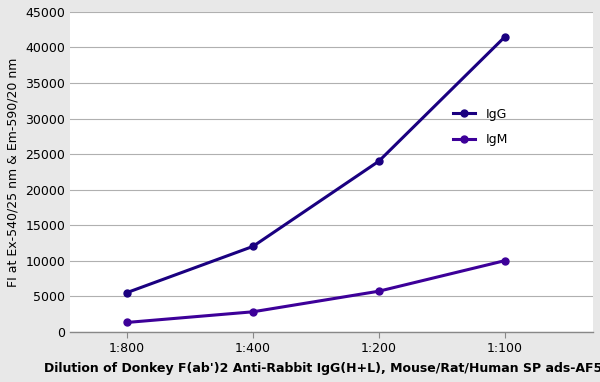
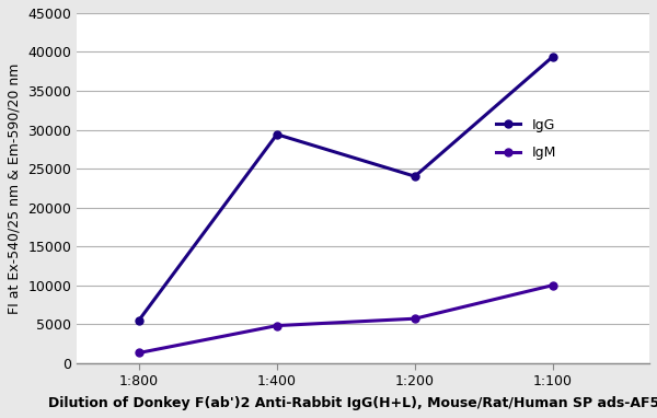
IgG/1:400: 12000 -> 29400
IgM/1:400: 2800 -> 4800
IgG/1:100: 41500 -> 39400
